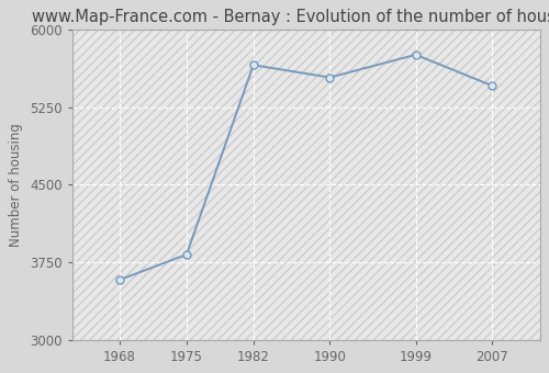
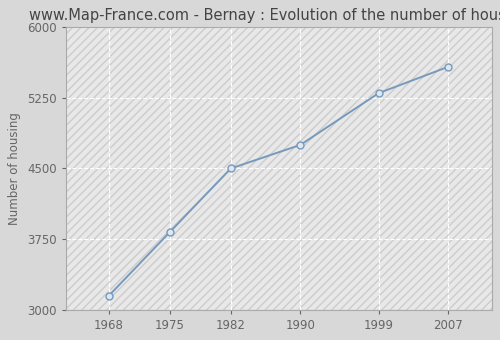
1968: 3580 -> 3150
1982: 5660 -> 4500
1990: 5540 -> 4750
1999: 5760 -> 5300
2007: 5460 -> 5580
